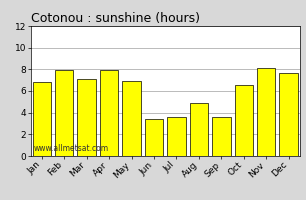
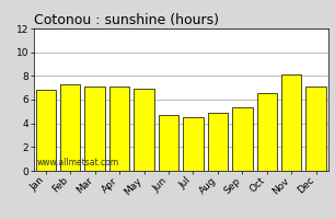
Feb: 7.9 -> 7.3
Apr: 7.9 -> 7.1
Jun: 3.4 -> 4.7
Jul: 3.6 -> 4.5
Sep: 3.6 -> 5.4
Dec: 7.7 -> 7.1
